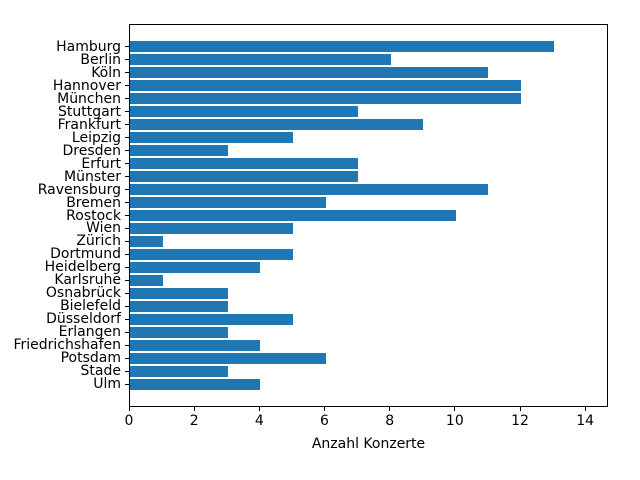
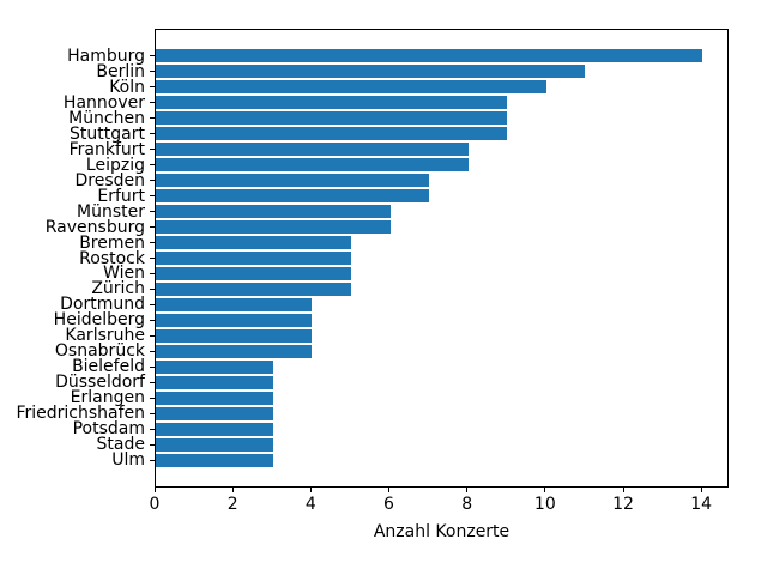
Hamburg: 13 -> 14
Berlin: 8 -> 11
Köln: 11 -> 10
Hannover: 12 -> 9
München: 12 -> 9
Stuttgart: 7 -> 9
Frankfurt: 9 -> 8
Leipzig: 5 -> 8
Dresden: 3 -> 7
Münster: 7 -> 6
Ravensburg: 11 -> 6
Bremen: 6 -> 5
Rostock: 10 -> 5
Zürich: 1 -> 5
Dortmund: 5 -> 4
Karlsruhe: 1 -> 4
Osnabrück: 3 -> 4
Düsseldorf: 5 -> 3
Friedrichshafen: 4 -> 3
Potsdam: 6 -> 3
Ulm: 4 -> 3
